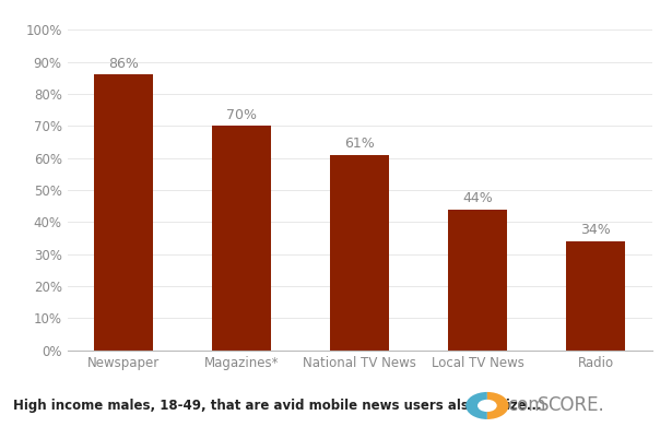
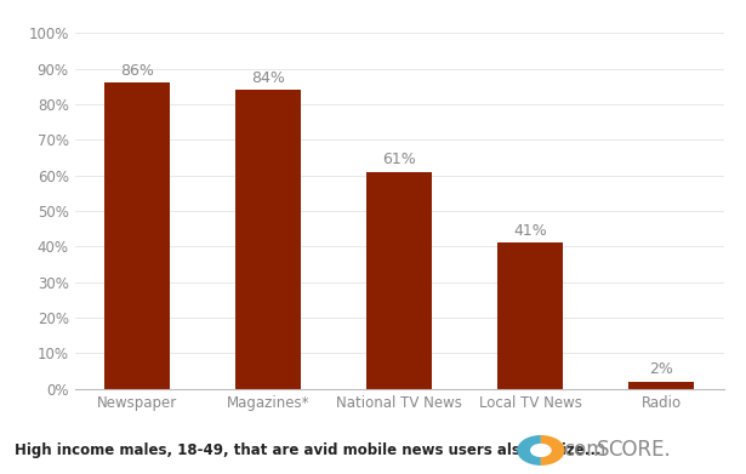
Magazines*: 70% -> 84%
Local TV News: 44% -> 41%
Radio: 34% -> 2%
